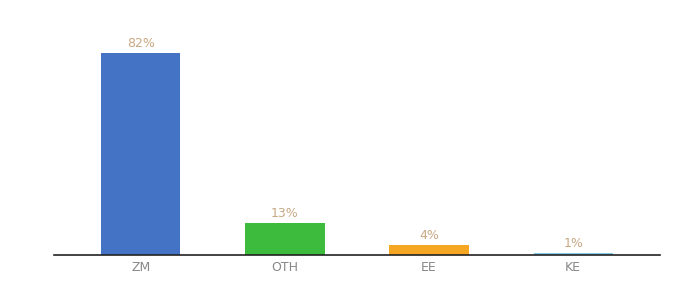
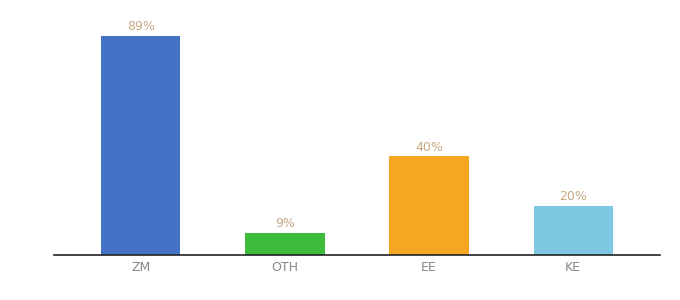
ZM: 82% -> 89%
OTH: 13% -> 9%
EE: 4% -> 40%
KE: 1% -> 20%
